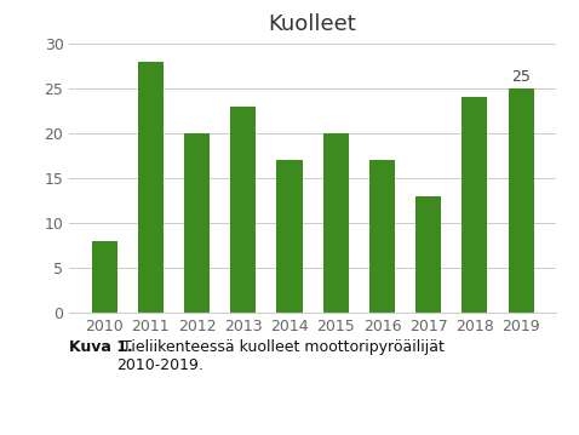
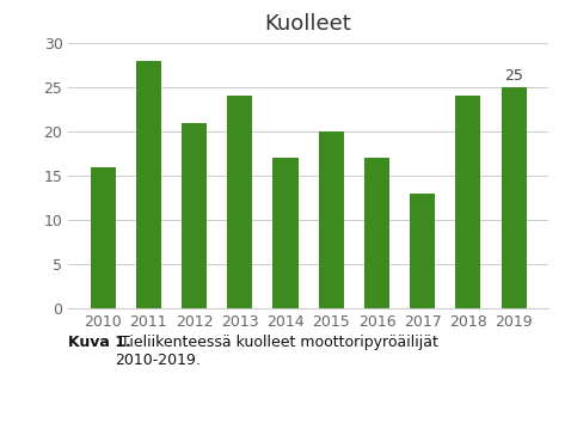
2010: 8 -> 16
2012: 20 -> 21
2013: 23 -> 24
